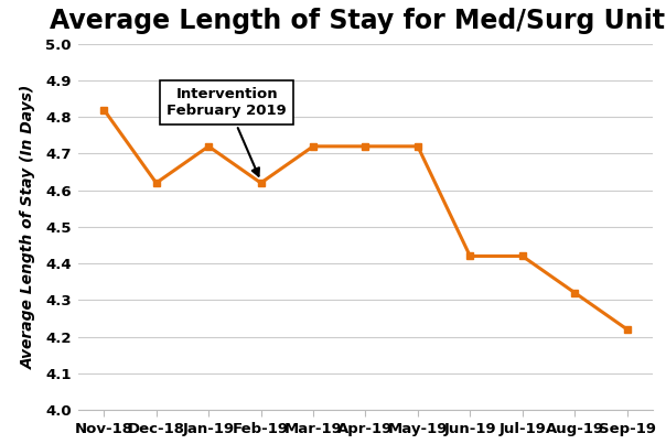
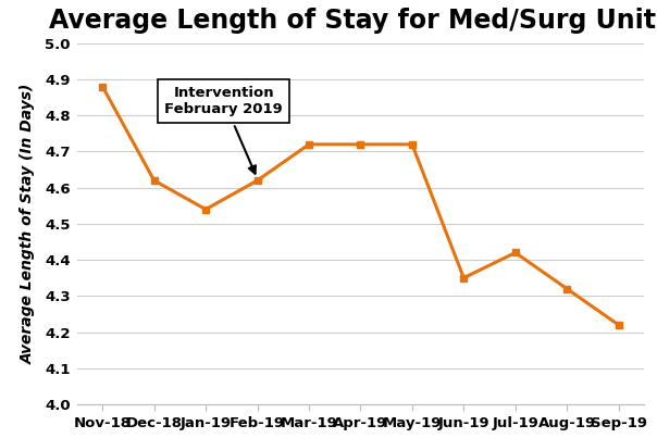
Nov-18: 4.82 -> 4.88
Jan-19: 4.72 -> 4.54
Jun-19: 4.42 -> 4.35
